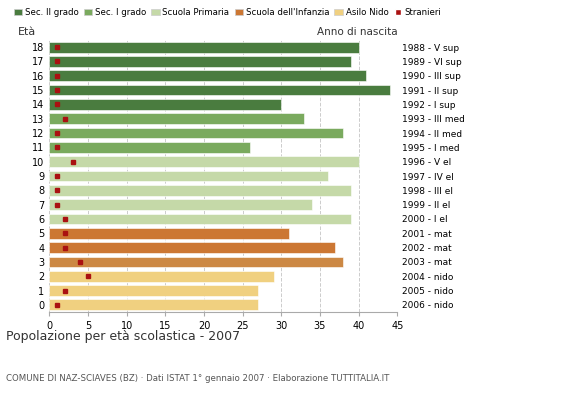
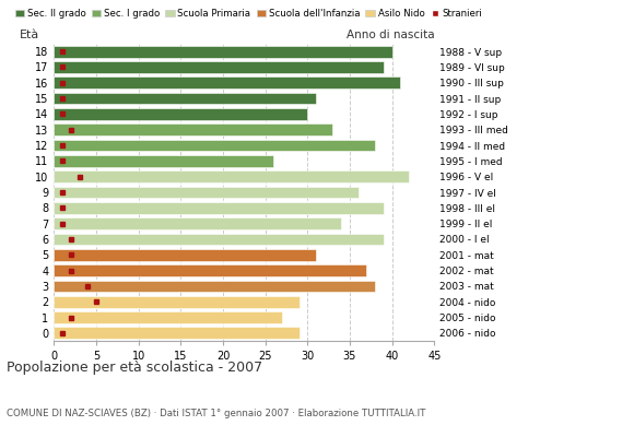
15: 44 -> 31
10: 40 -> 42
0: 27 -> 29
